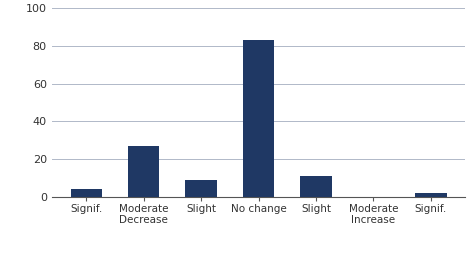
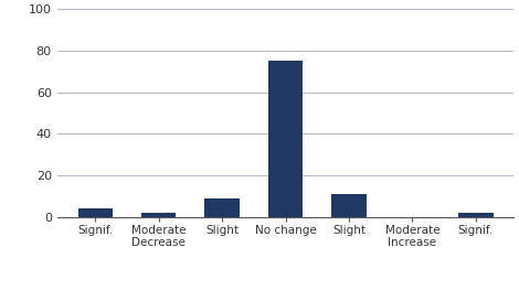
Moderate Decrease: 27 -> 2
No change: 83 -> 75
